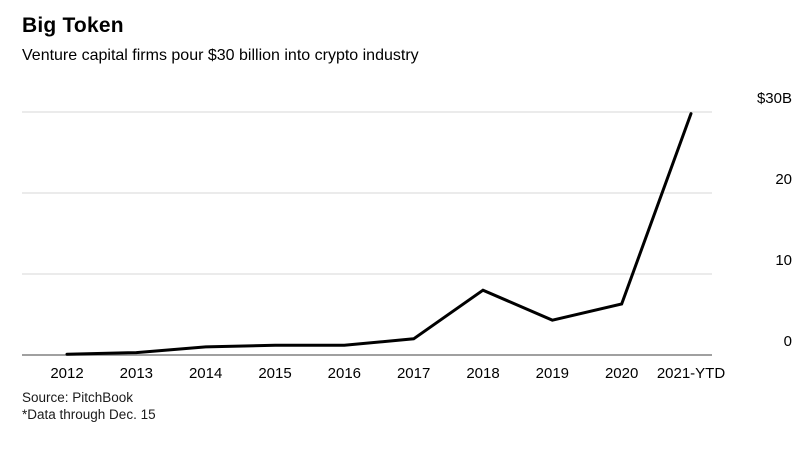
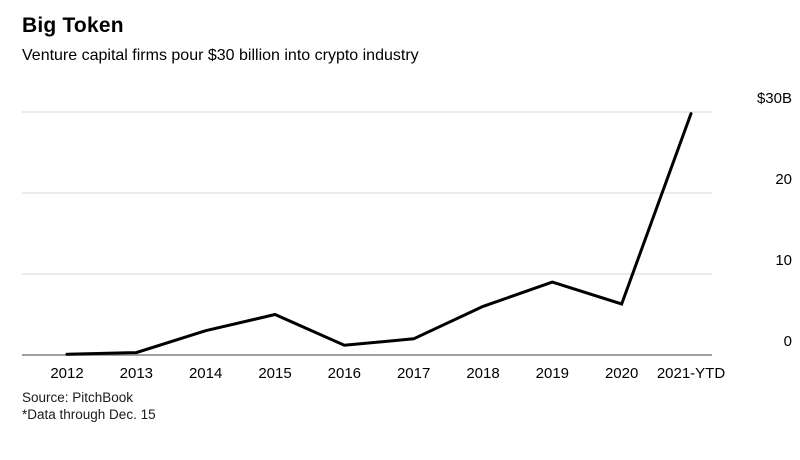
2014: $1B -> $3B
2015: $1B -> $5B
2018: $8B -> $6B
2019: $4B -> $9B
